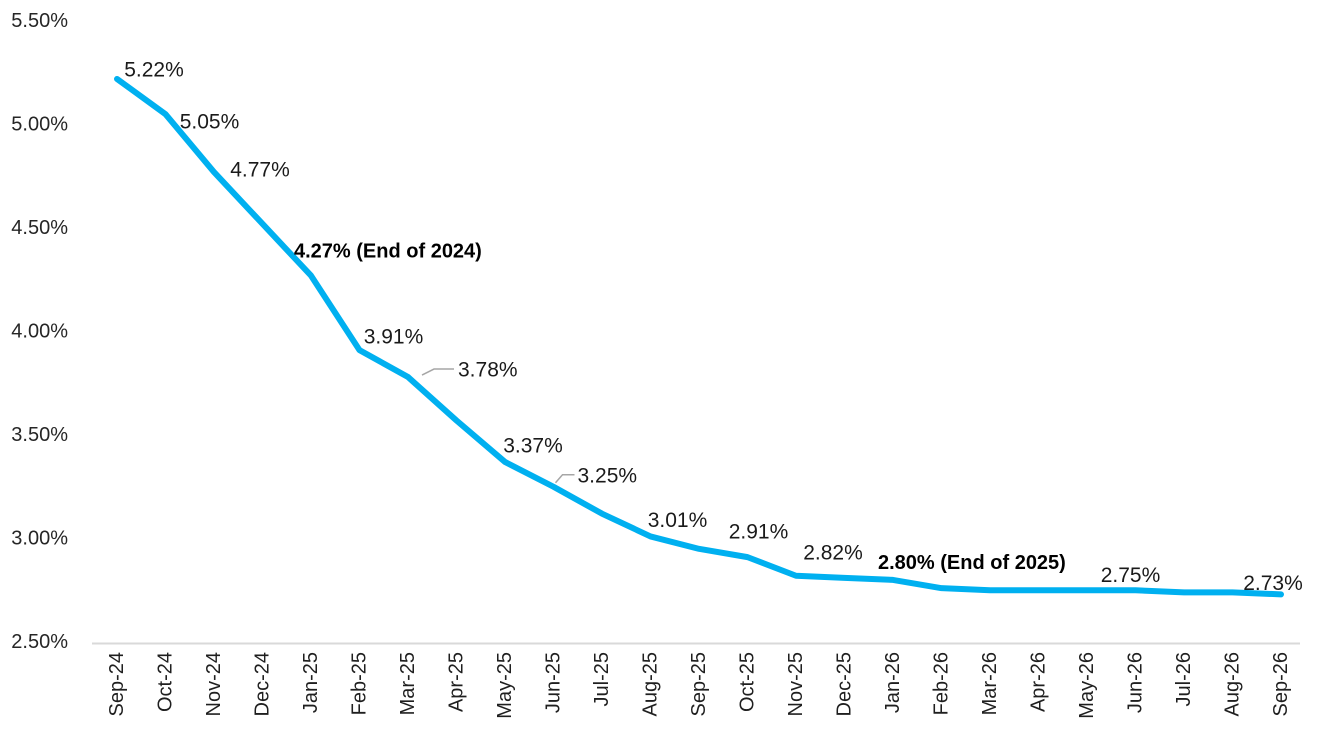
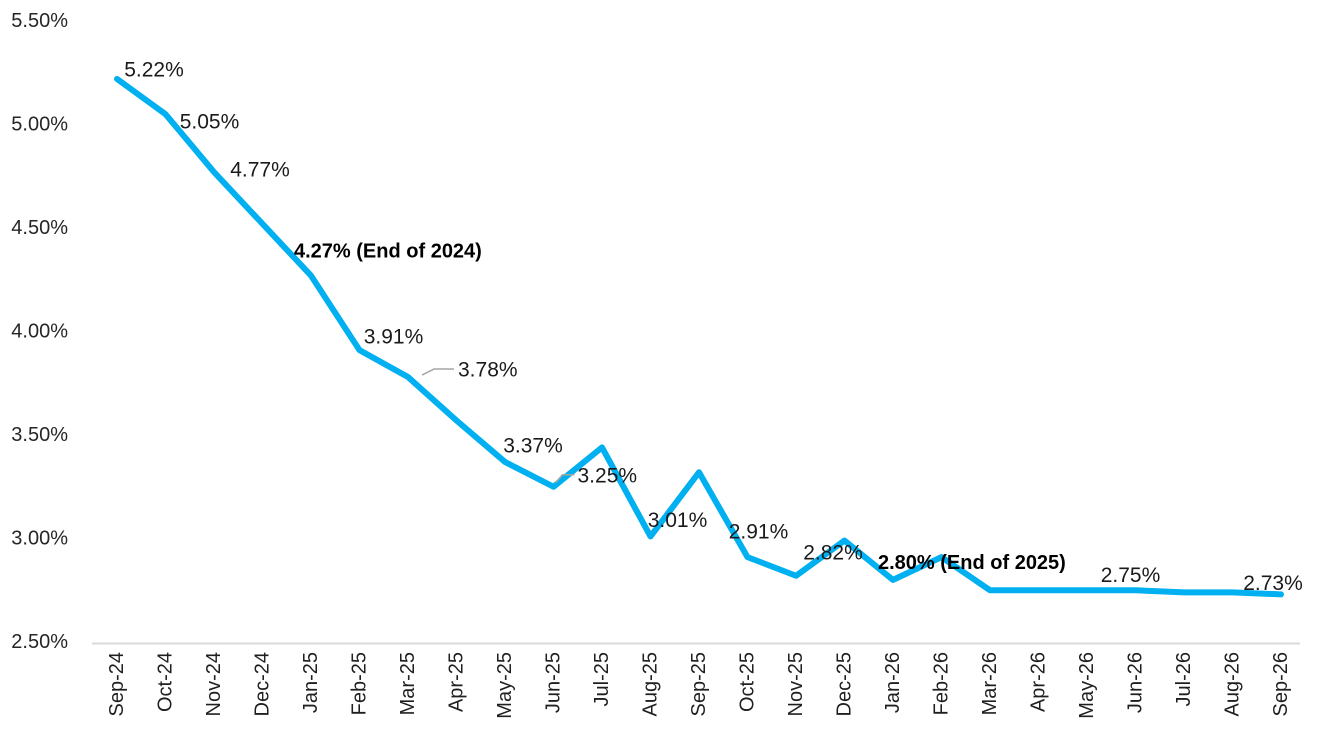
Jul-25: 3.12% -> 3.44%
Sep-25: 2.95% -> 3.32%
Dec-25: 2.81% -> 2.99%
Feb-26: 2.76% -> 2.91%
